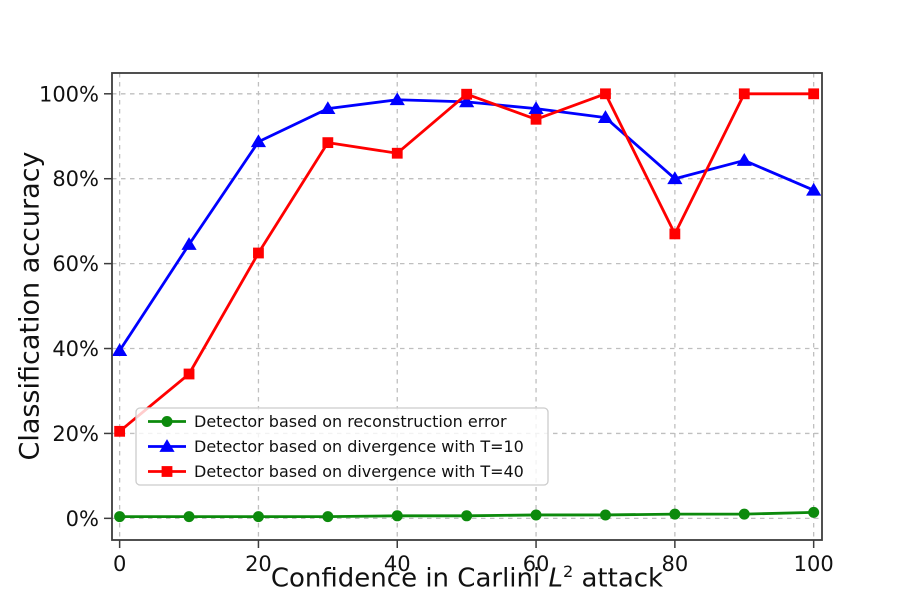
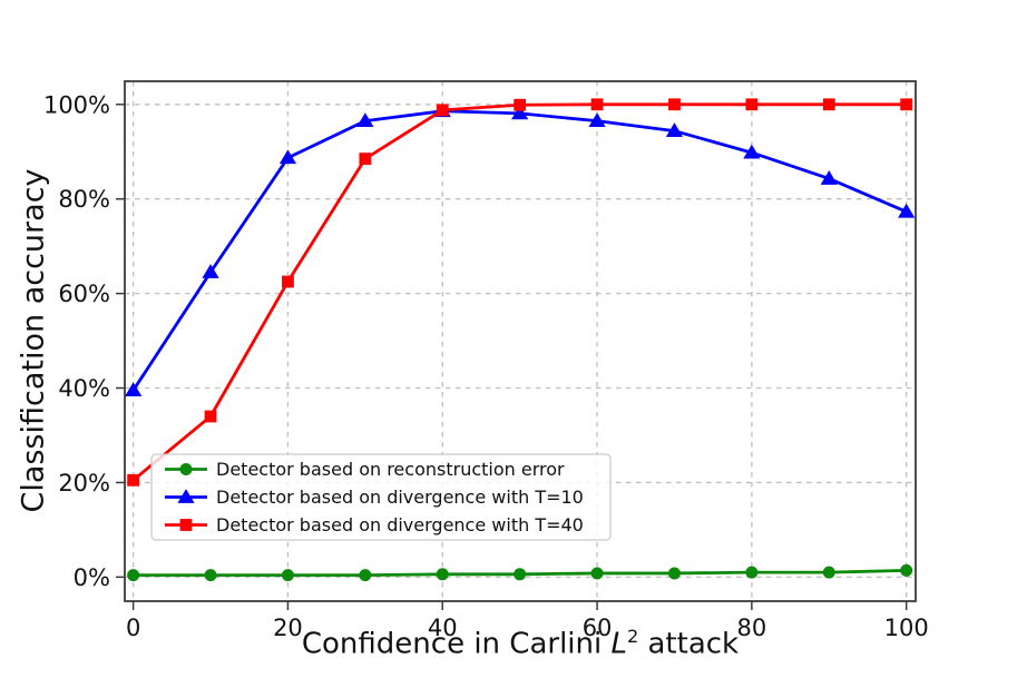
Detector based on divergence with T=40/40: 86% -> 99%
Detector based on divergence with T=40/60: 94% -> 100%
Detector based on divergence with T=10/80: 80% -> 90%
Detector based on divergence with T=40/80: 67% -> 100%
